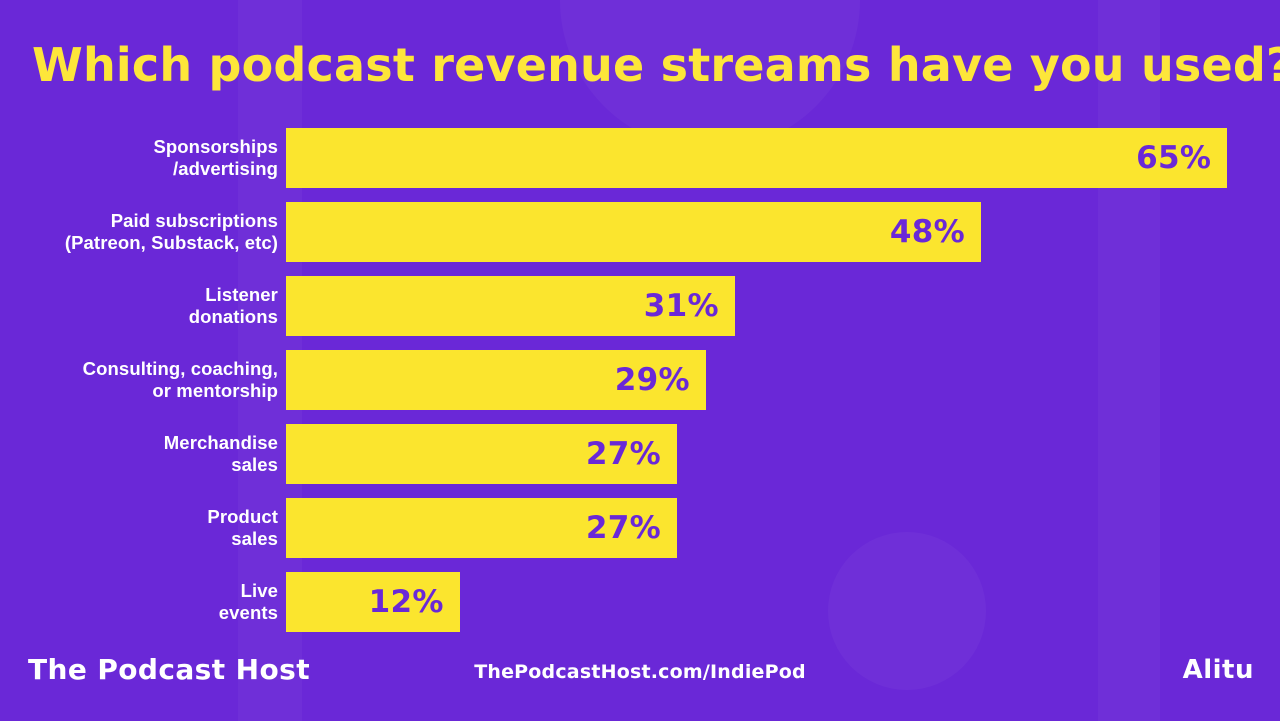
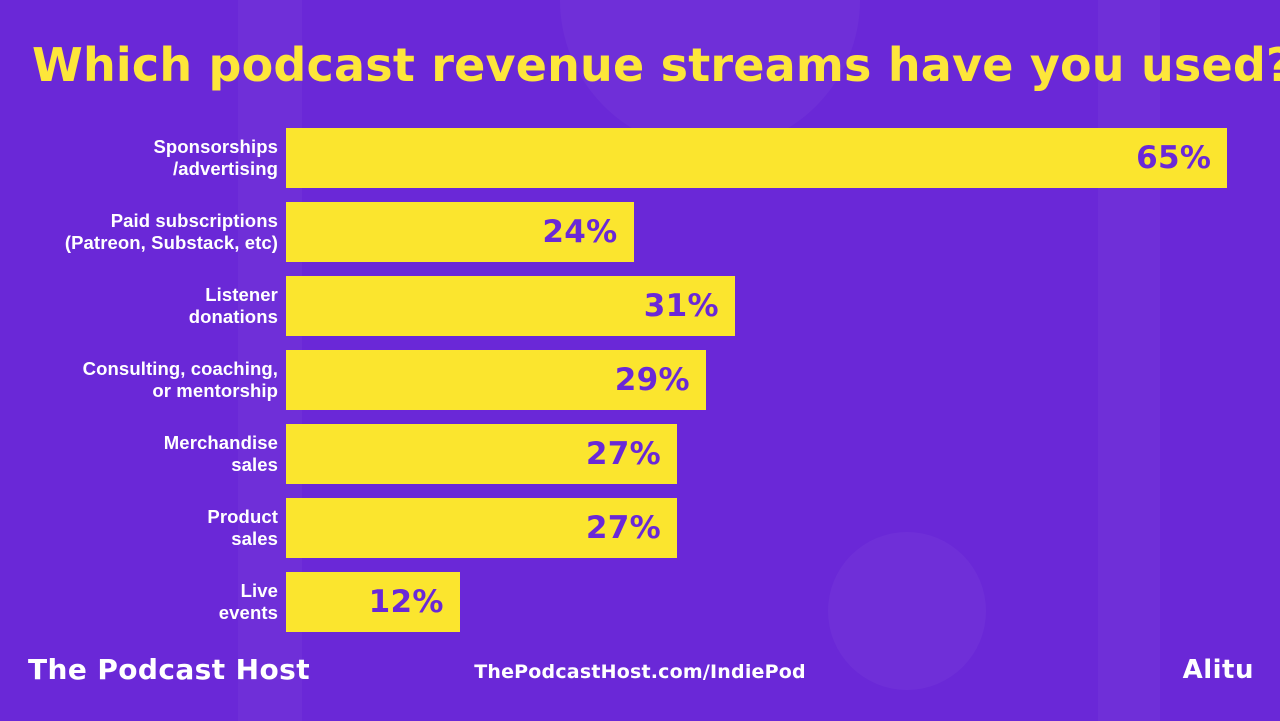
Paid subscriptions (Patreon, Substack, etc): 48% -> 24%
